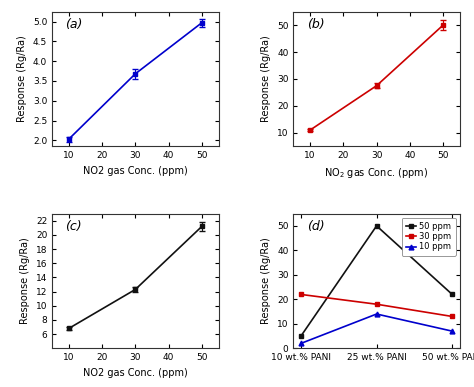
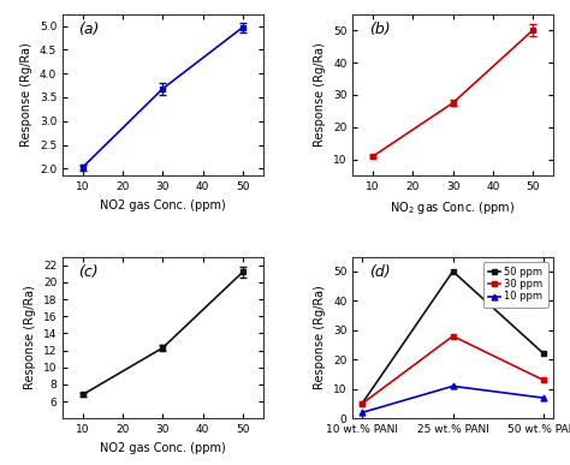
30 ppm/10 wt.% PANI: 22 -> 5
30 ppm/25 wt.% PANI: 18 -> 28
10 ppm/25 wt.% PANI: 14 -> 11
